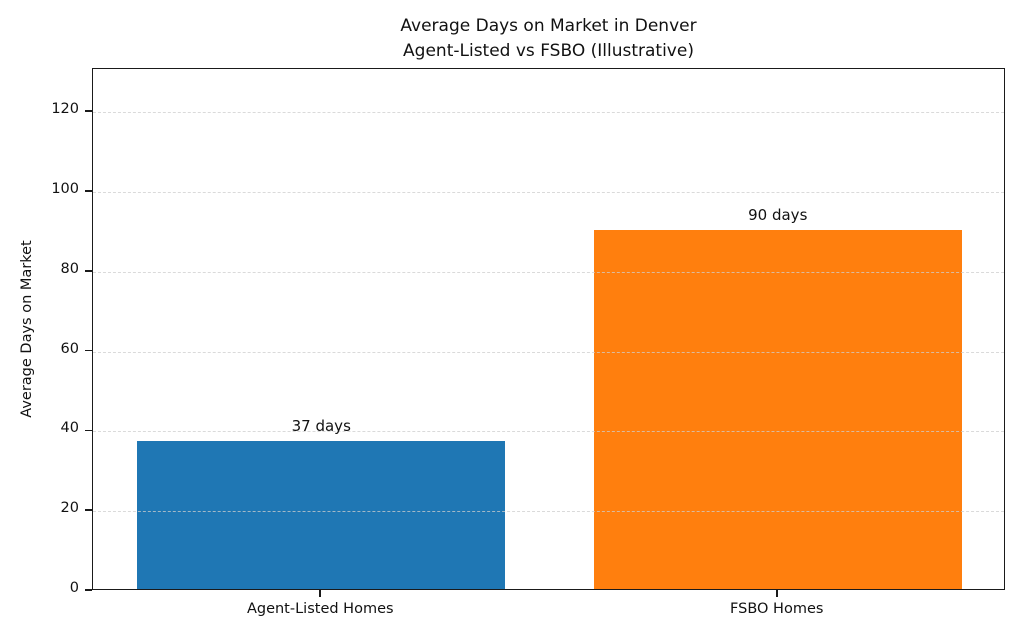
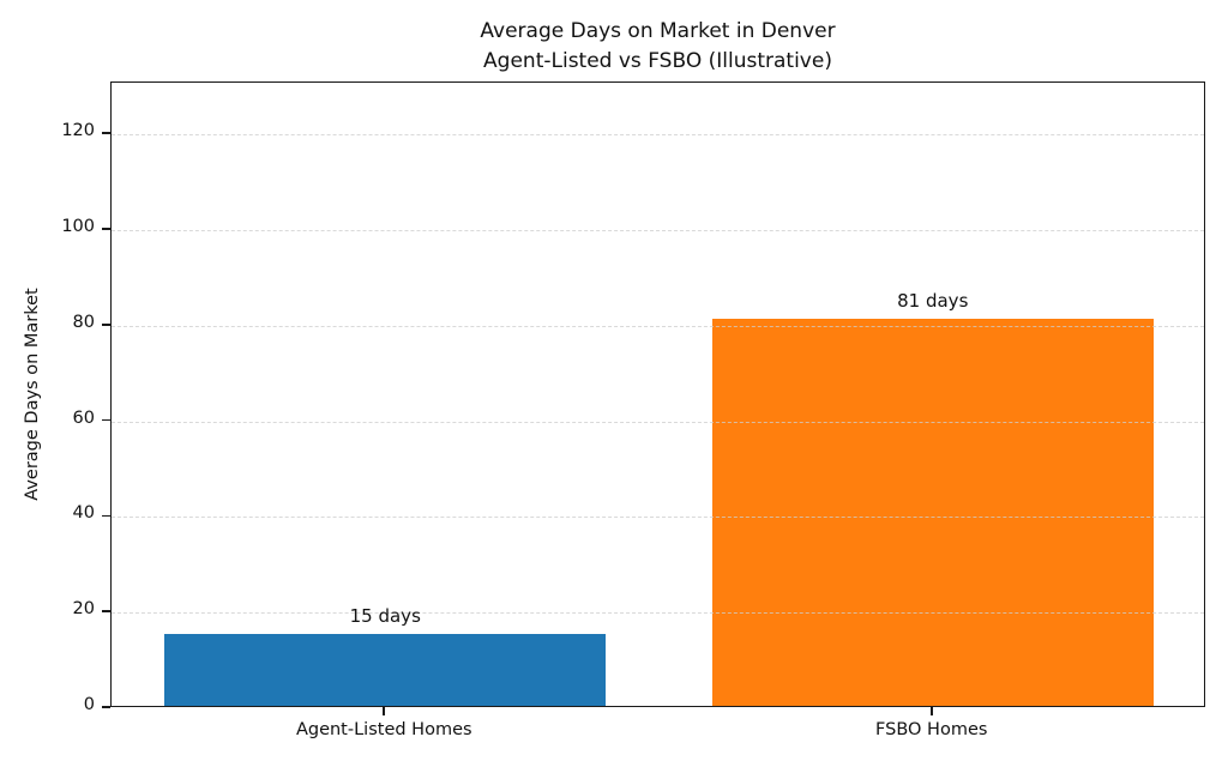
Agent-Listed Homes: 37 -> 15
FSBO Homes: 90 -> 81
